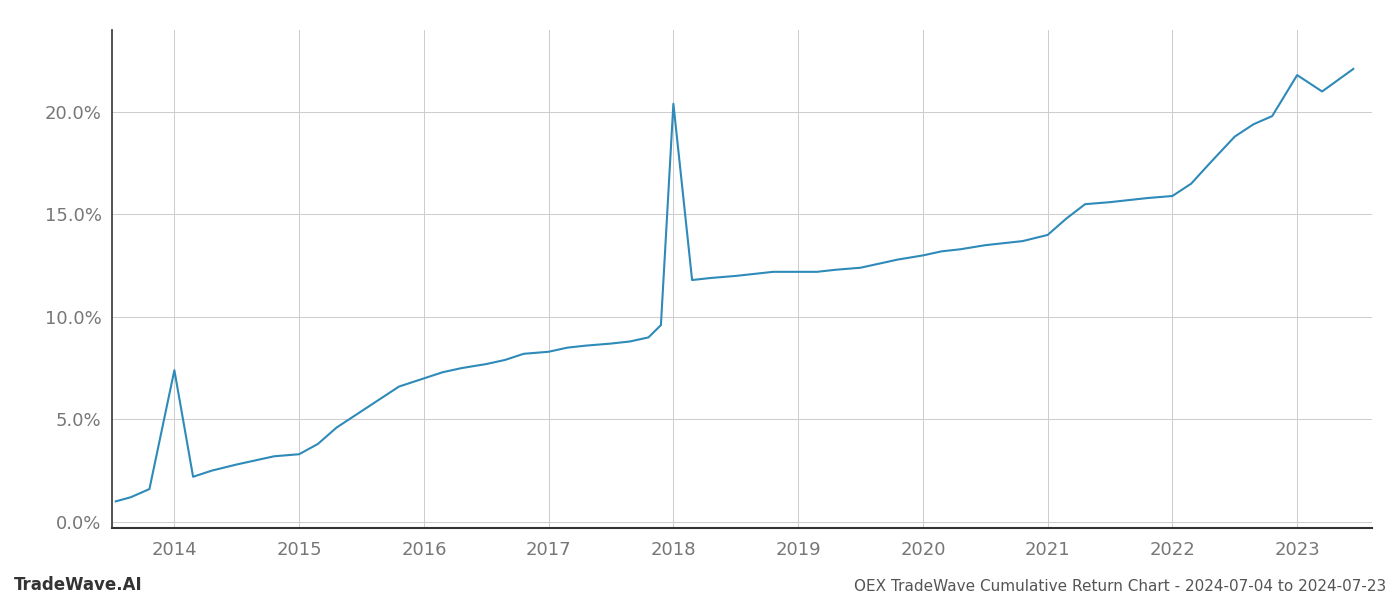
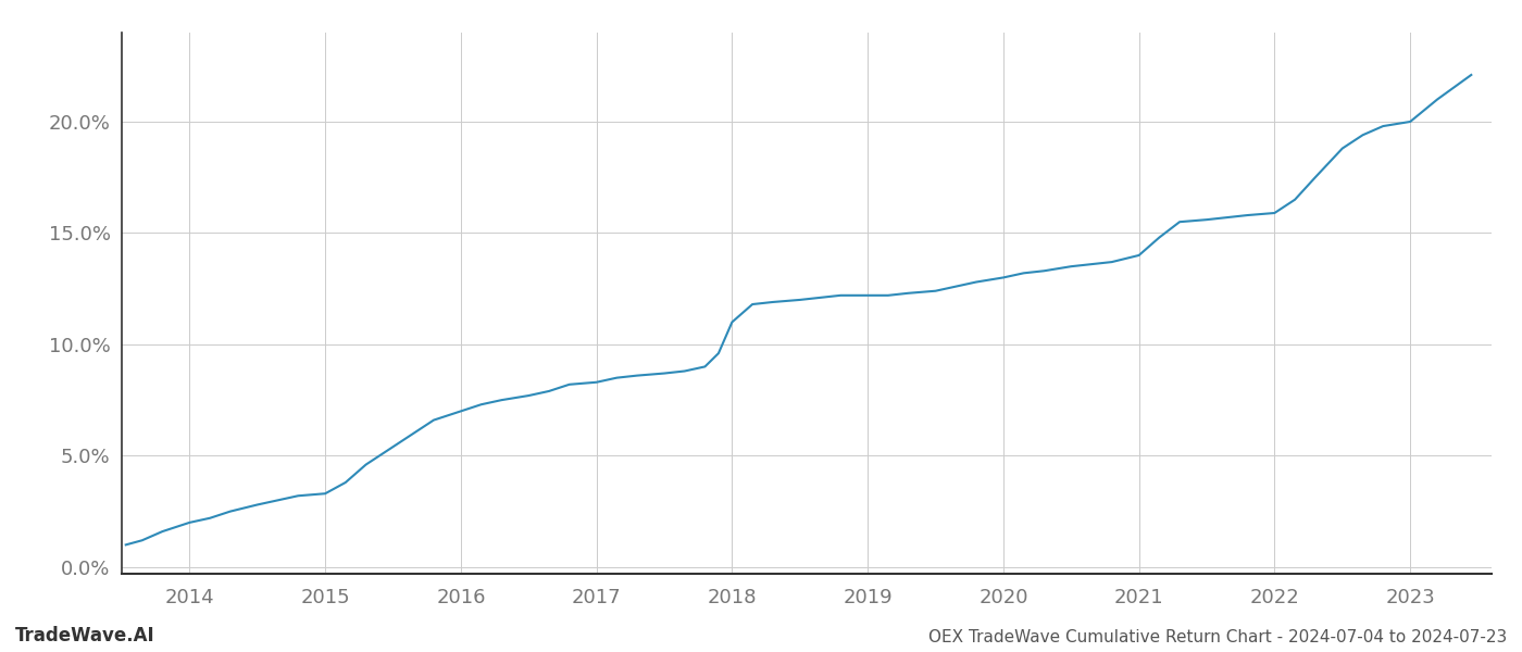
2014: 7.4% -> 2.0%
2018: 20.4% -> 11.0%
2023: 21.8% -> 20.0%
